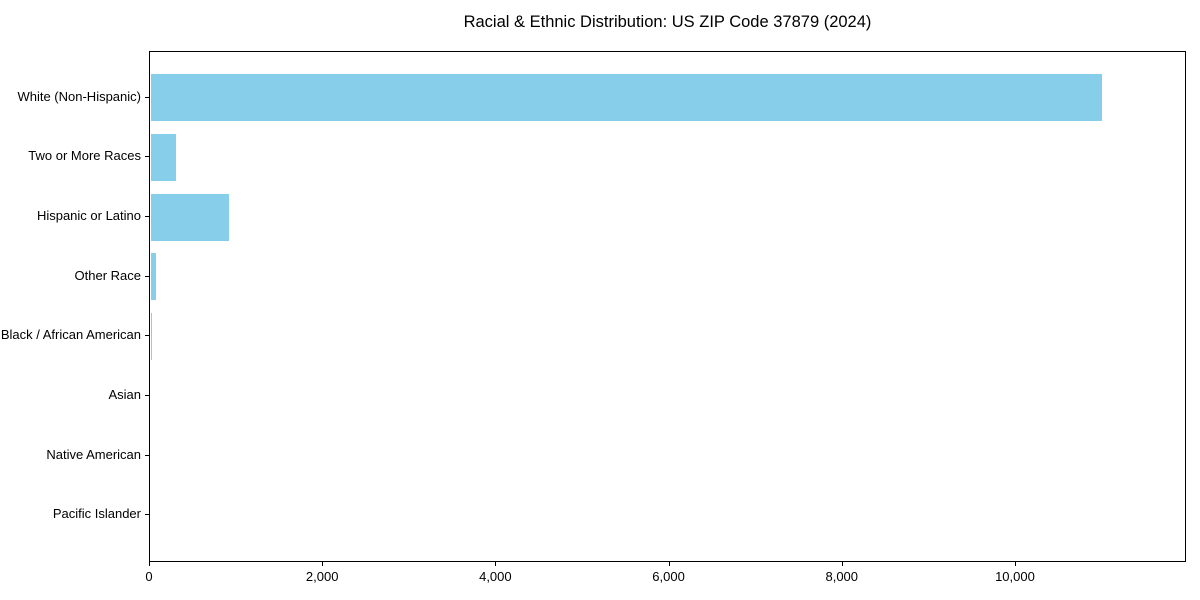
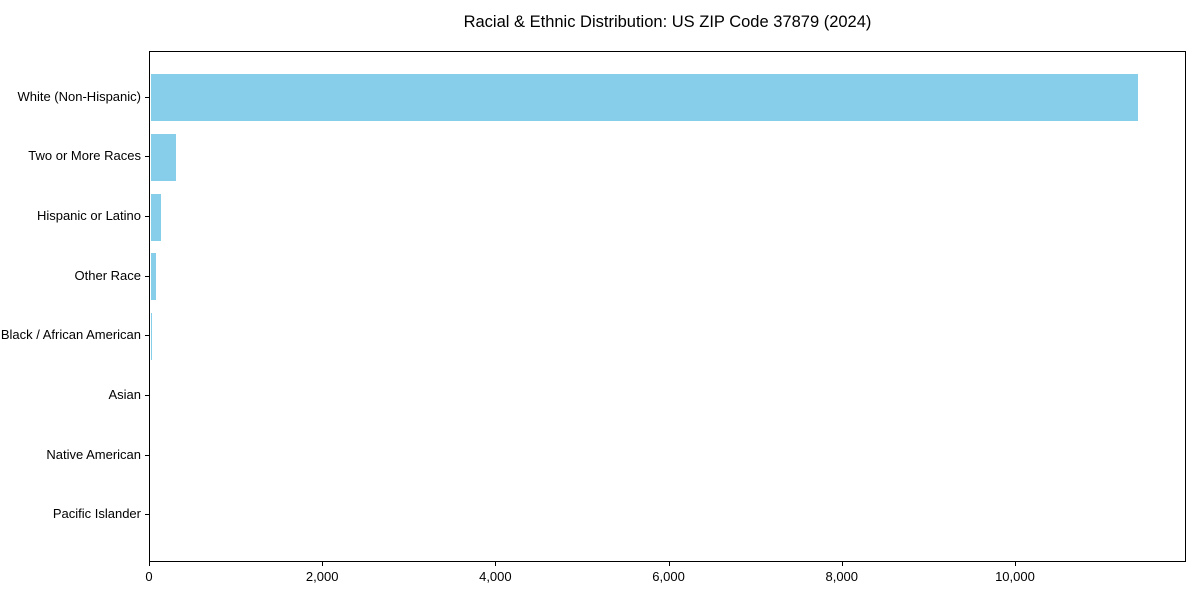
White (Non-Hispanic): 11000 -> 11400
Hispanic or Latino: 900 -> 100
